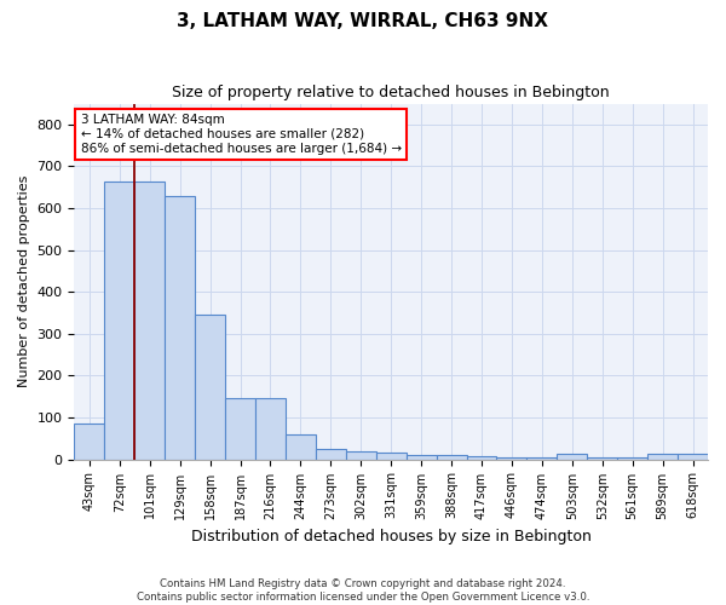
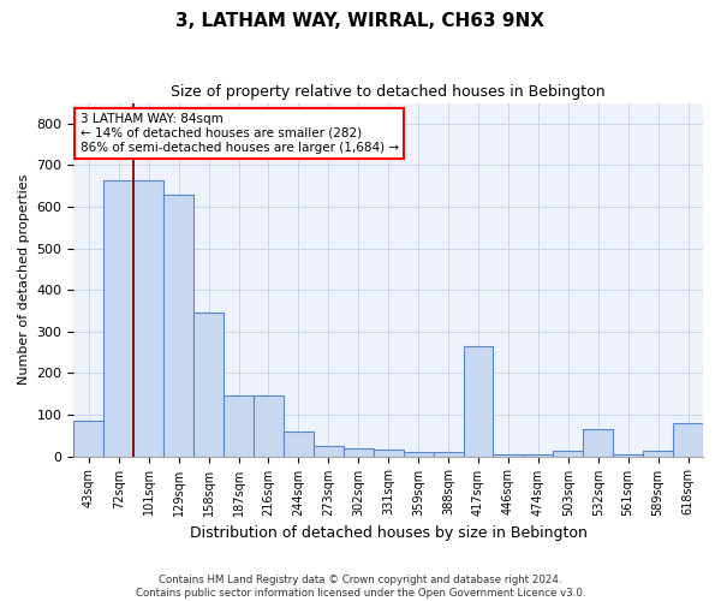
417sqm: 8 -> 265
532sqm: 5 -> 65
618sqm: 12 -> 80
